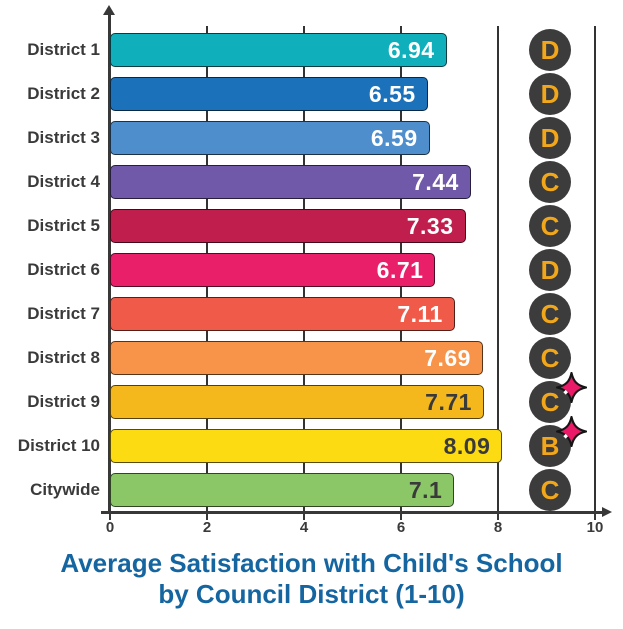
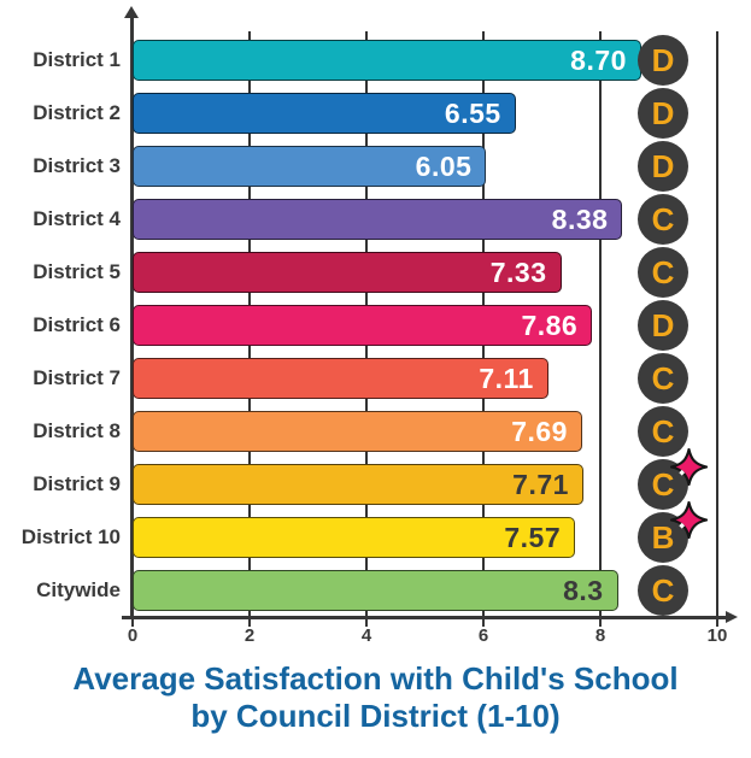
District 1: 6.94 -> 8.70
District 3: 6.59 -> 6.05
District 4: 7.44 -> 8.38
District 6: 6.71 -> 7.86
District 10: 8.09 -> 7.57
Citywide: 7.1 -> 8.3
